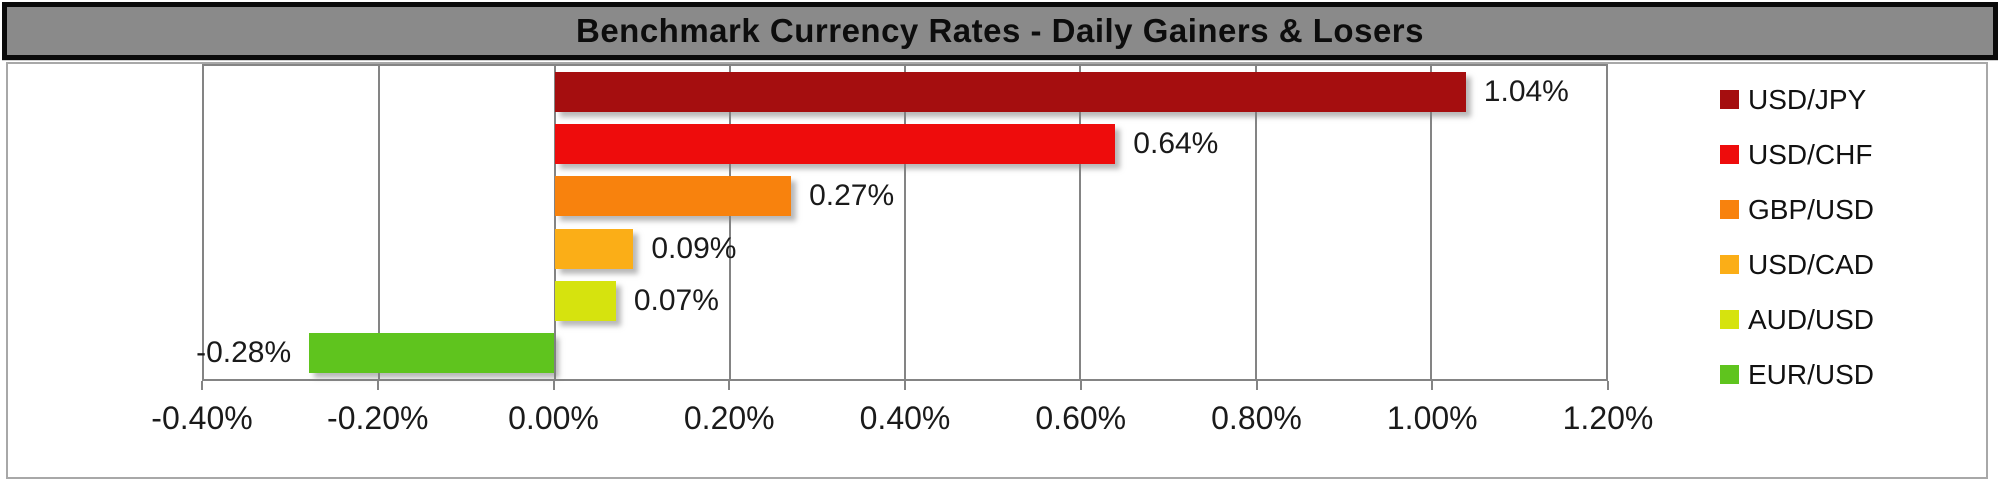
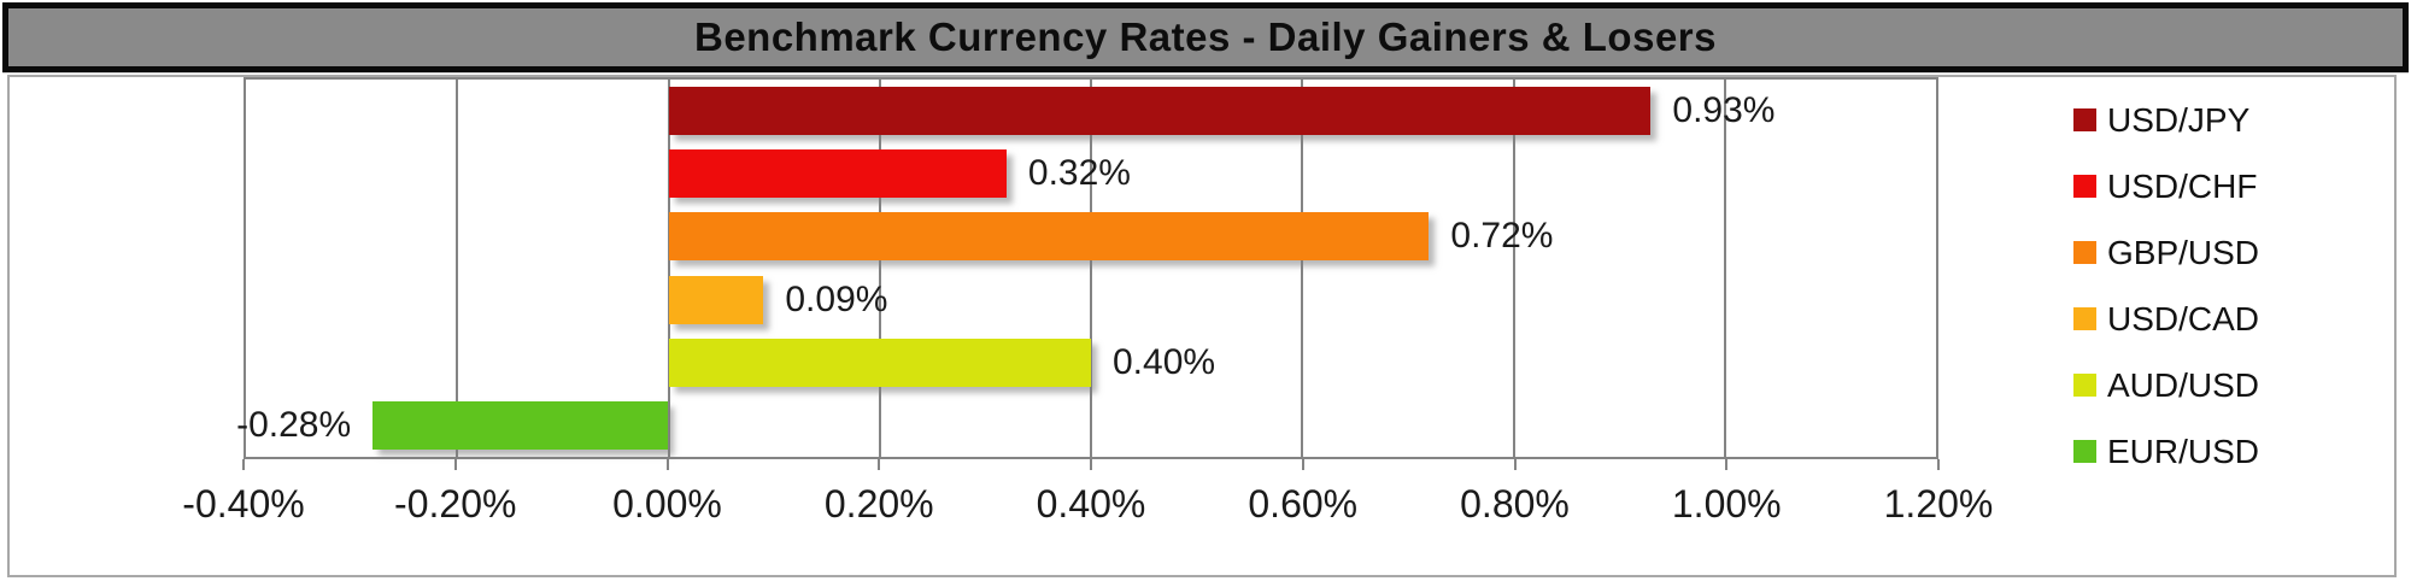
USD/JPY: 1.04% -> 0.93%
USD/CHF: 0.64% -> 0.32%
GBP/USD: 0.27% -> 0.72%
AUD/USD: 0.07% -> 0.40%
